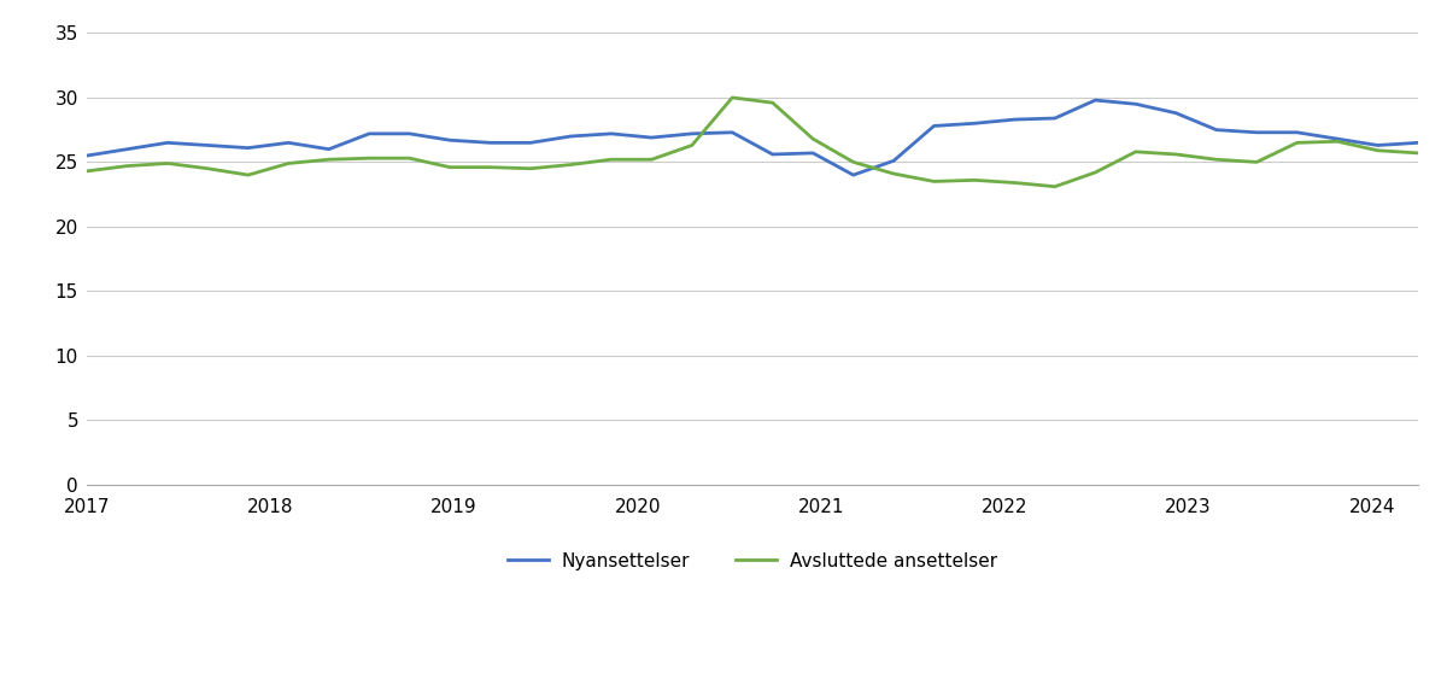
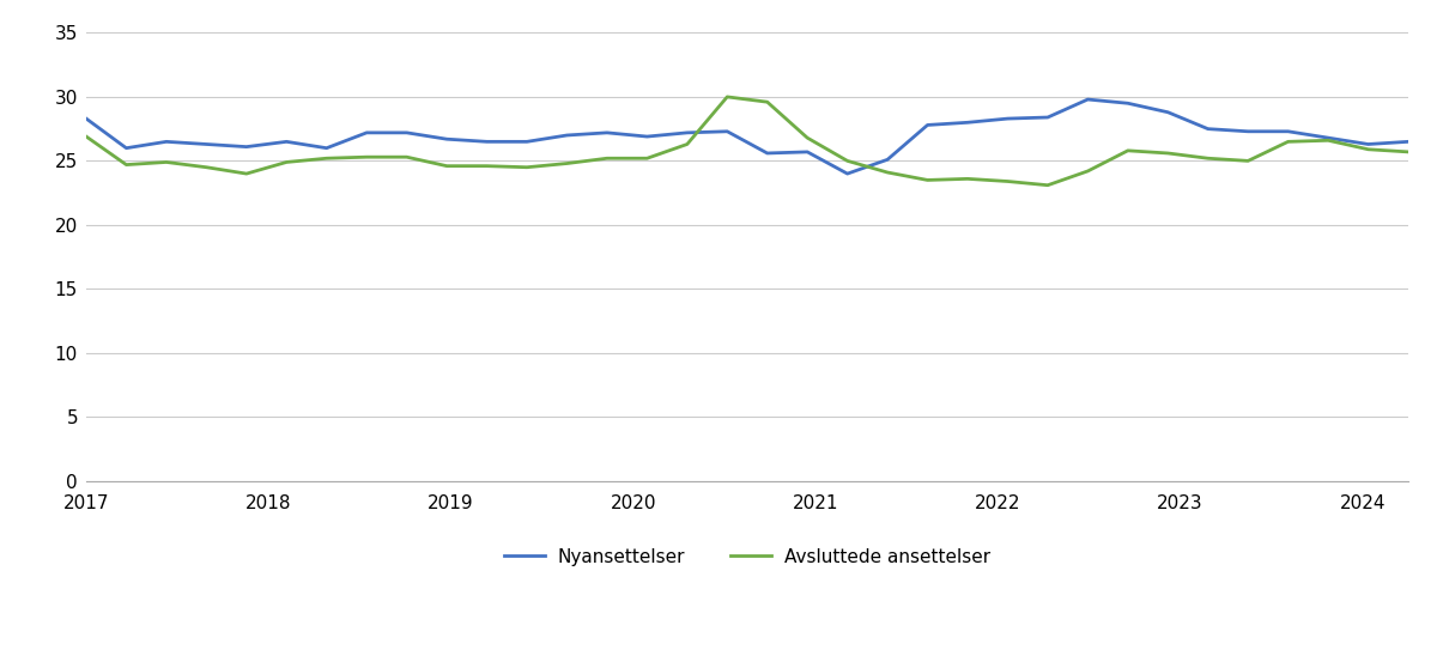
Nyansettelser/2017: 25.5 -> 28.3
Avsluttede ansettelser/2017: 24.3 -> 26.9
